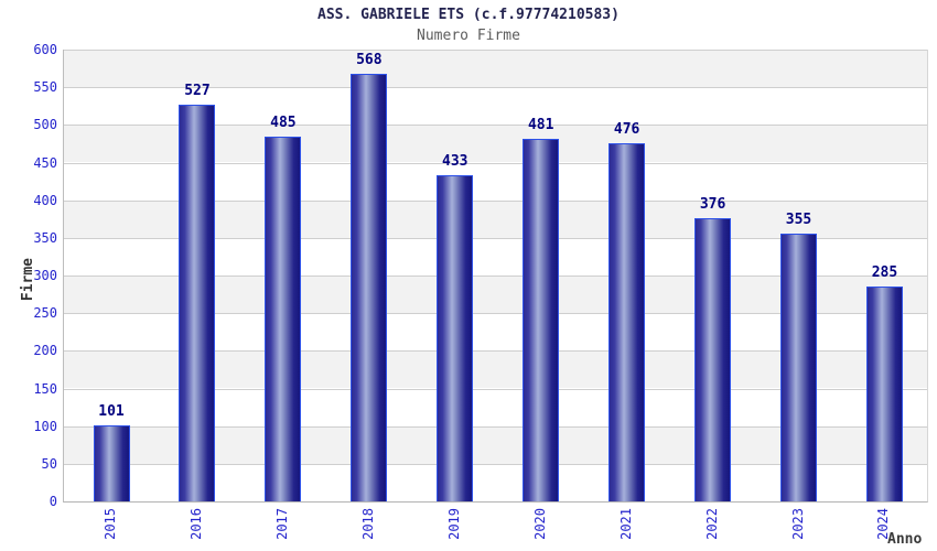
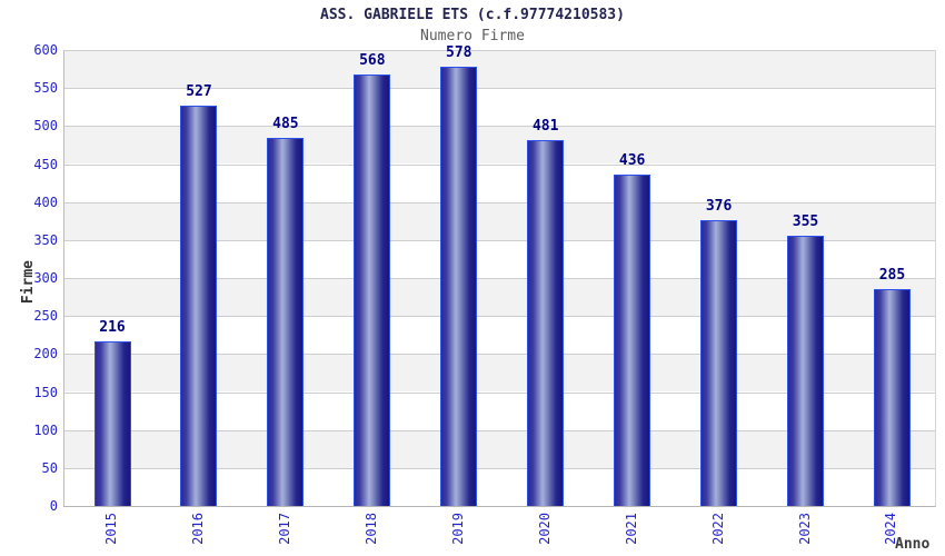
2015: 101 -> 216
2019: 433 -> 578
2021: 476 -> 436
